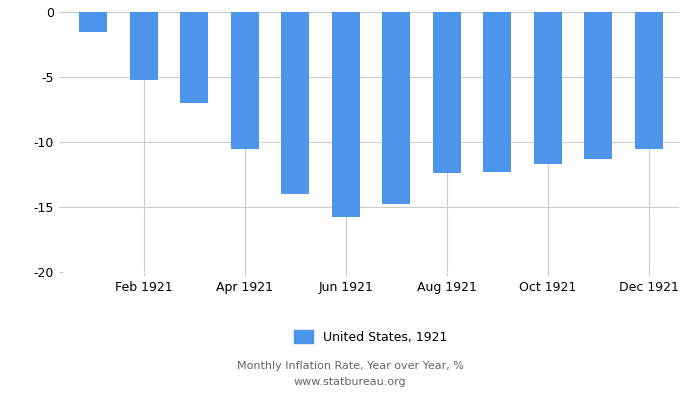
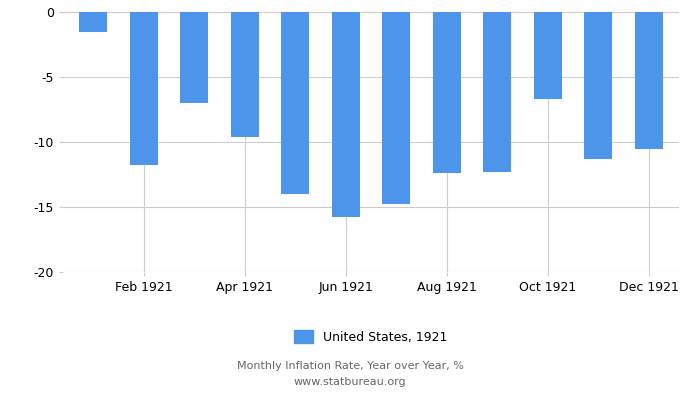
Feb 1921: -5.2 -> -11.8
Apr 1921: -10.5 -> -9.6
Oct 1921: -11.7 -> -6.7
